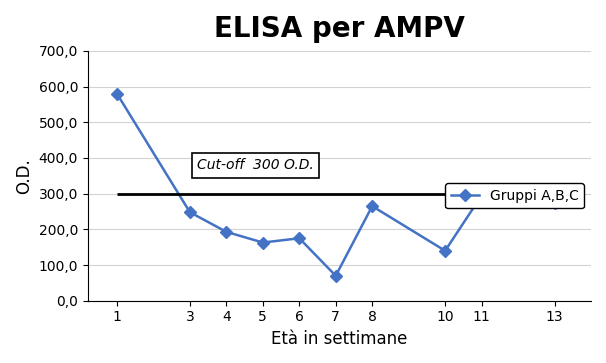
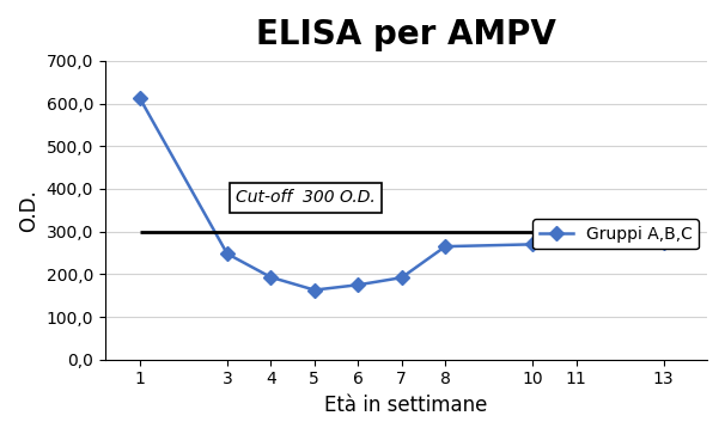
1: 580 -> 612
7: 70 -> 192
10: 140 -> 270
